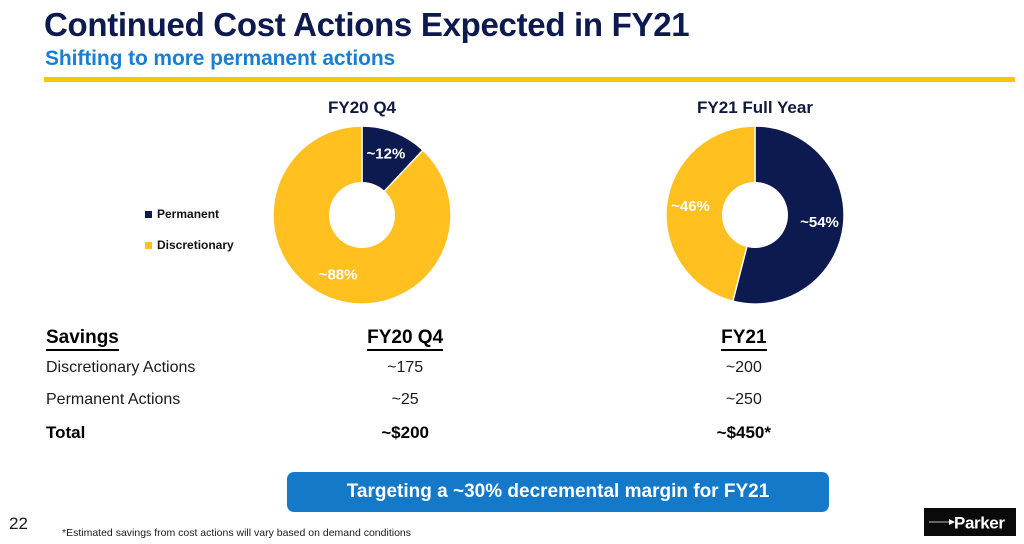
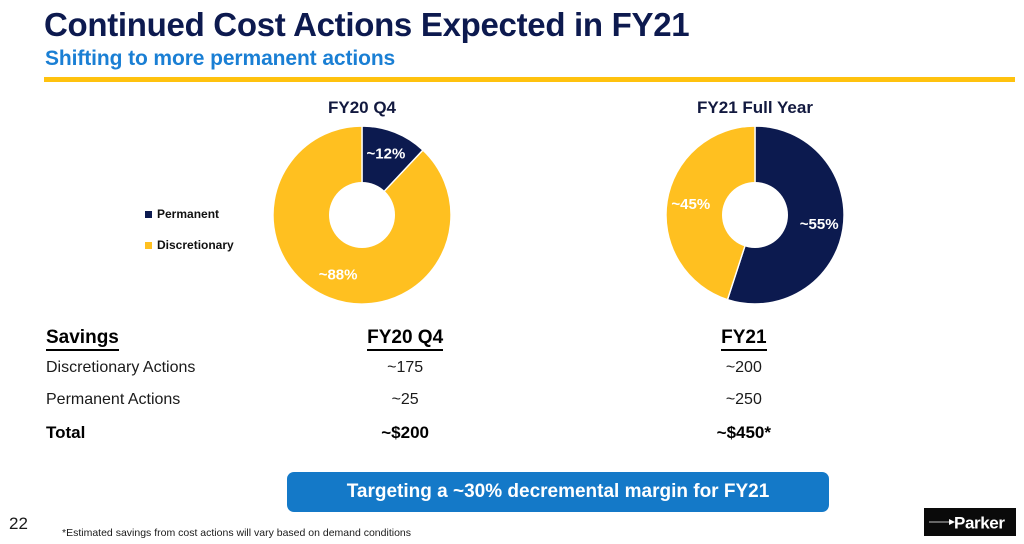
FY21 Full Year/Permanent: 54 -> 55
FY21 Full Year/Discretionary: 46 -> 45
